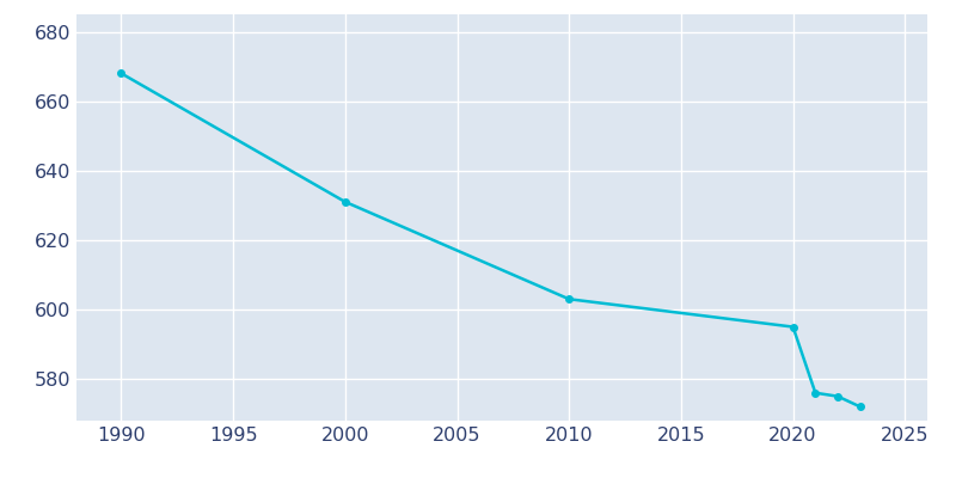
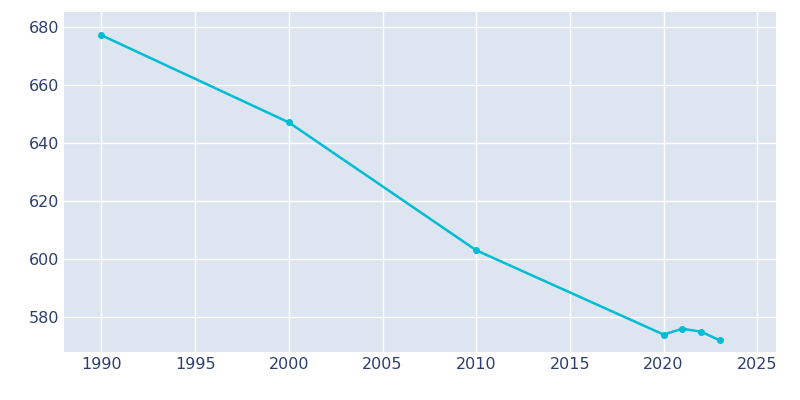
1990: 668 -> 677
2000: 631 -> 647
2020: 595 -> 574
